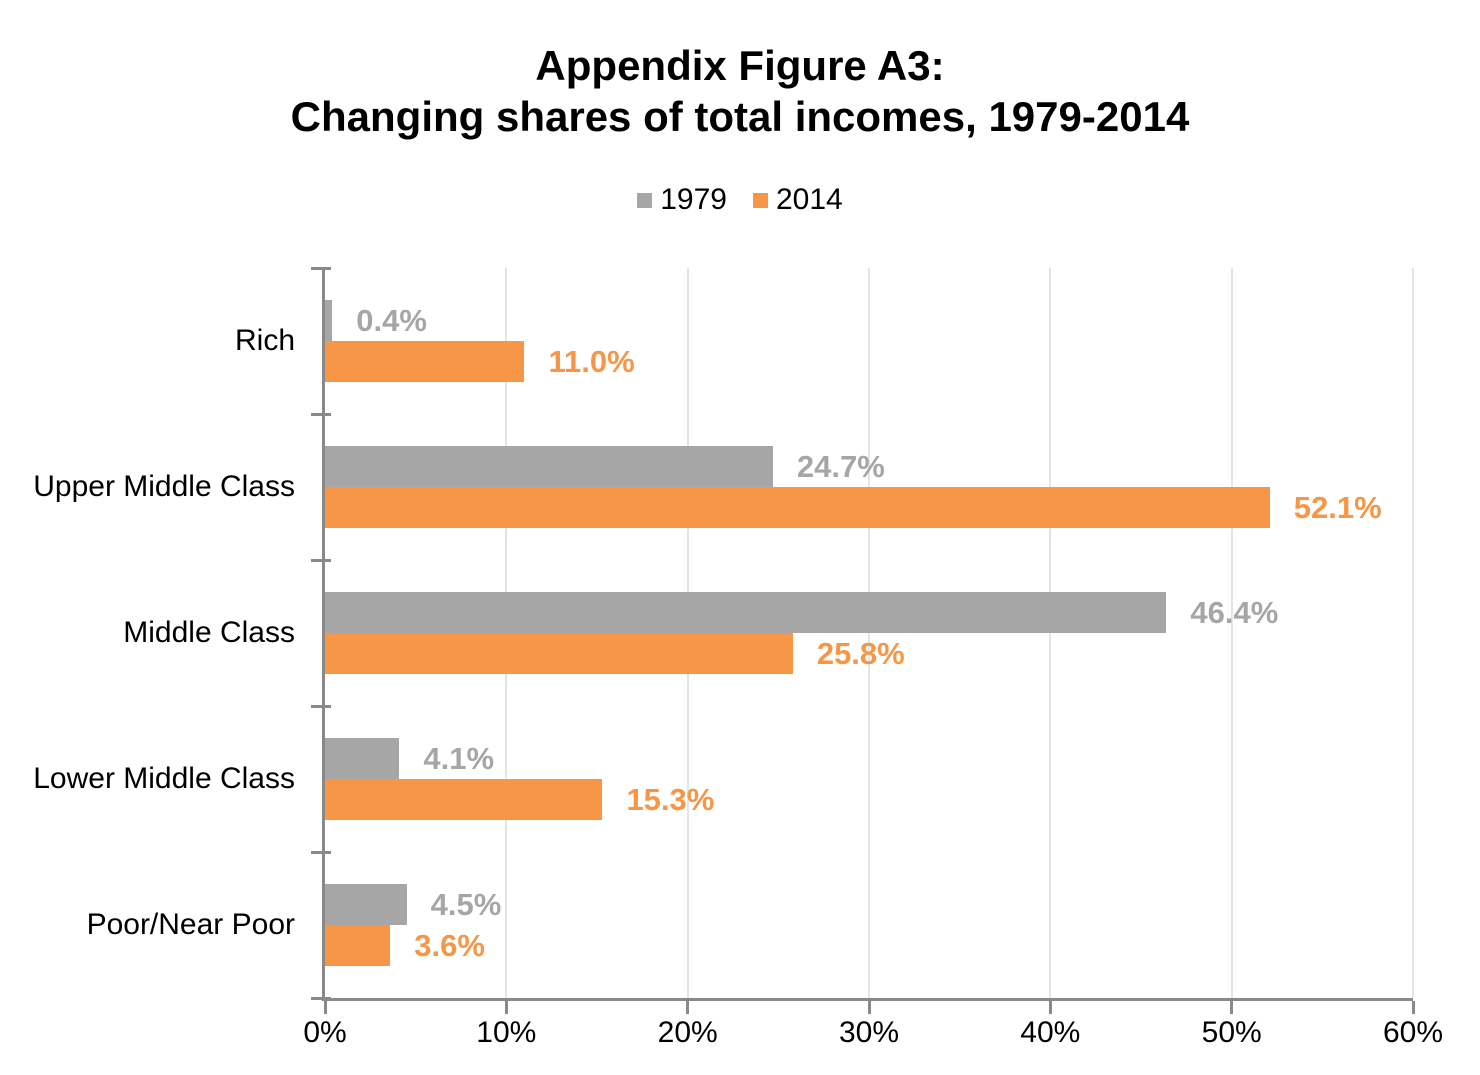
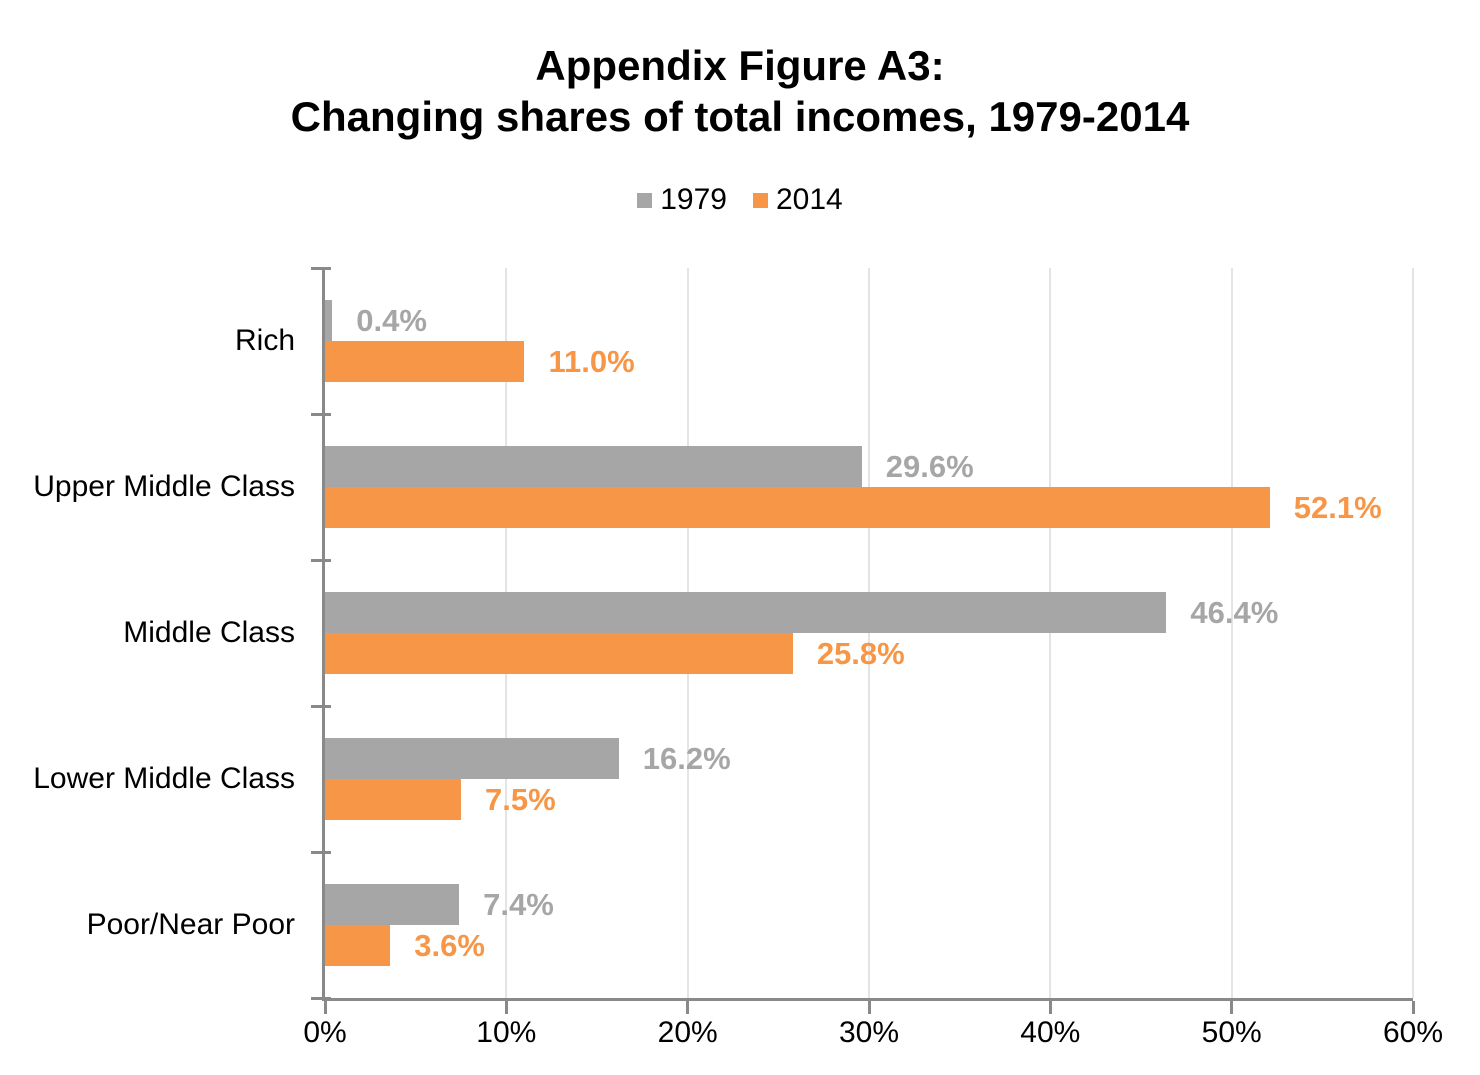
1979/Upper Middle Class: 24.7% -> 29.6%
1979/Lower Middle Class: 4.1% -> 16.2%
2014/Lower Middle Class: 15.3% -> 7.5%
1979/Poor/Near Poor: 4.5% -> 7.4%
